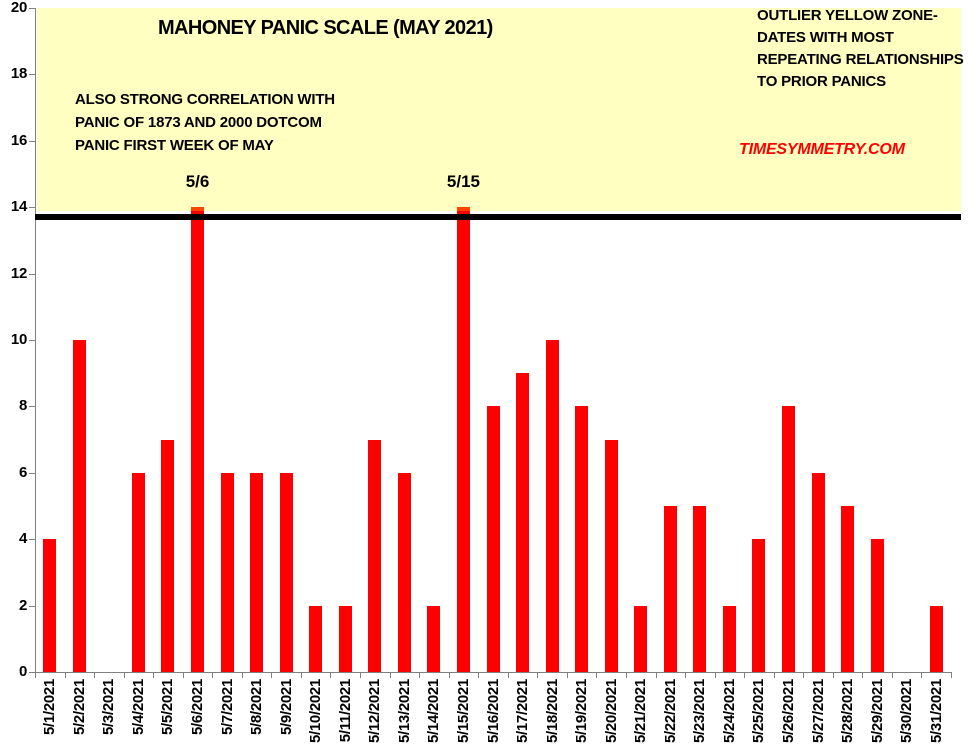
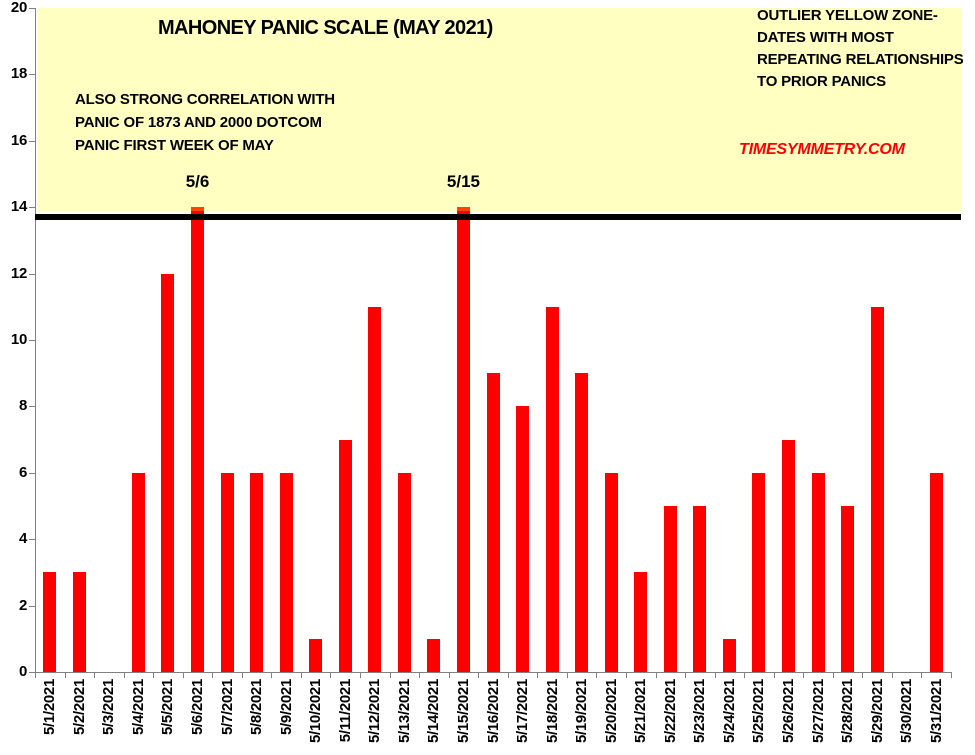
5/1/2021: 4 -> 3
5/2/2021: 10 -> 3
5/5/2021: 7 -> 12
5/10/2021: 2 -> 1
5/11/2021: 2 -> 7
5/12/2021: 7 -> 11
5/14/2021: 2 -> 1
5/16/2021: 8 -> 9
5/17/2021: 9 -> 8
5/18/2021: 10 -> 11
5/19/2021: 8 -> 9
5/20/2021: 7 -> 6
5/21/2021: 2 -> 3
5/24/2021: 2 -> 1
5/25/2021: 4 -> 6
5/26/2021: 8 -> 7
5/29/2021: 4 -> 11
5/31/2021: 2 -> 6
